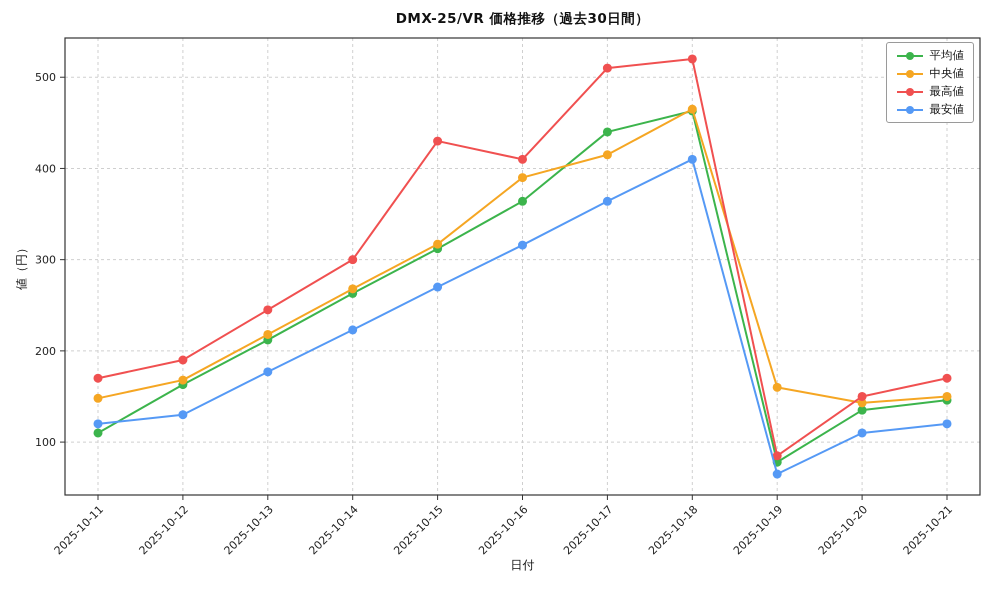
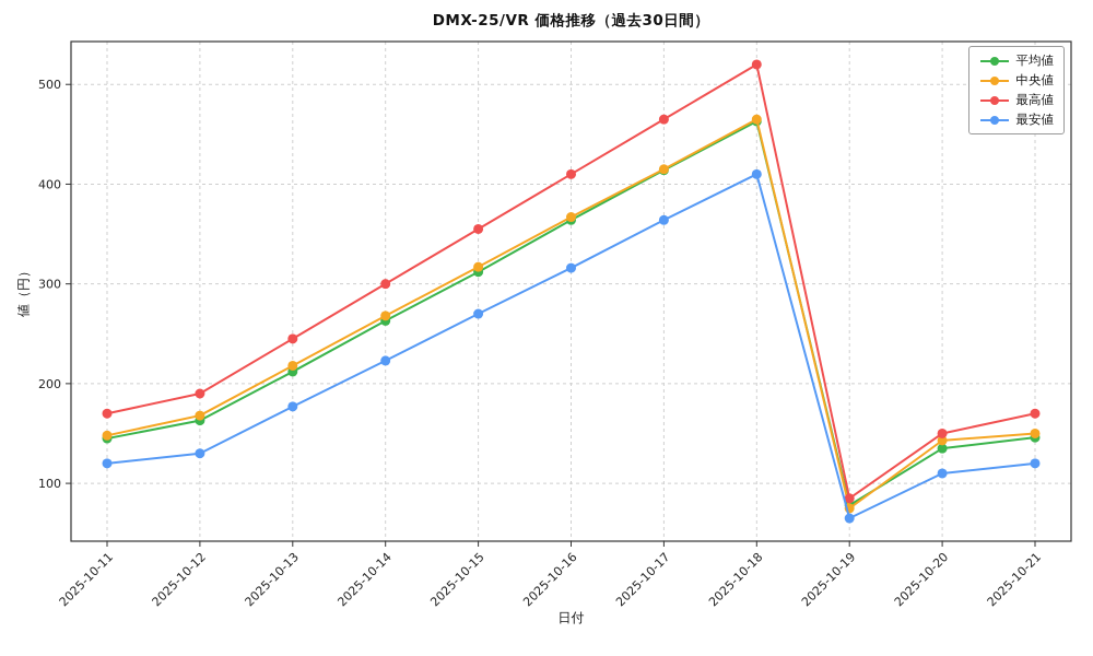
平均値/2025-10-11: 110 -> 140
最高値/2025-10-15: 430 -> 360
中央値/2025-10-16: 390 -> 370
平均値/2025-10-17: 440 -> 410
最高値/2025-10-17: 510 -> 460
中央値/2025-10-19: 160 -> 80
